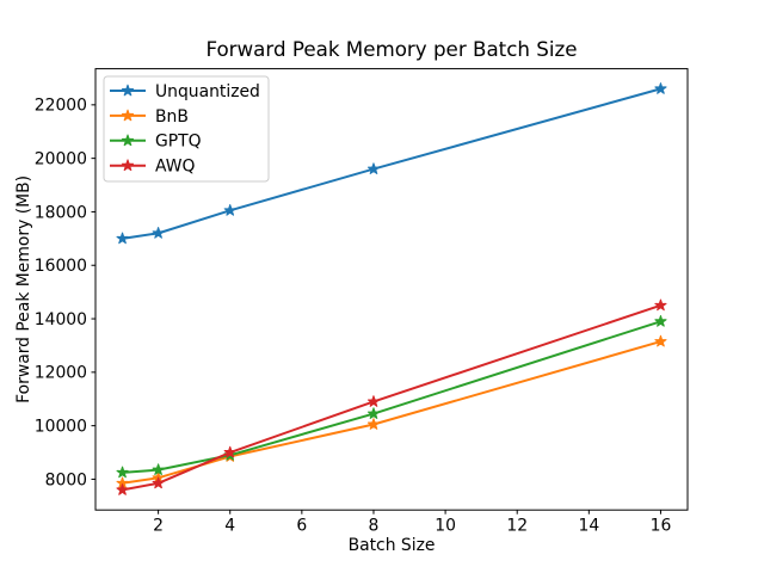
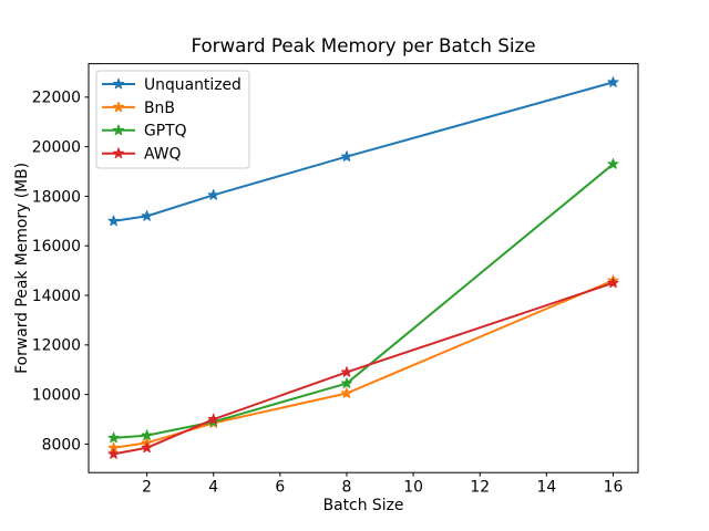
BnB/16: 13200 -> 14600
GPTQ/16: 13900 -> 19300
